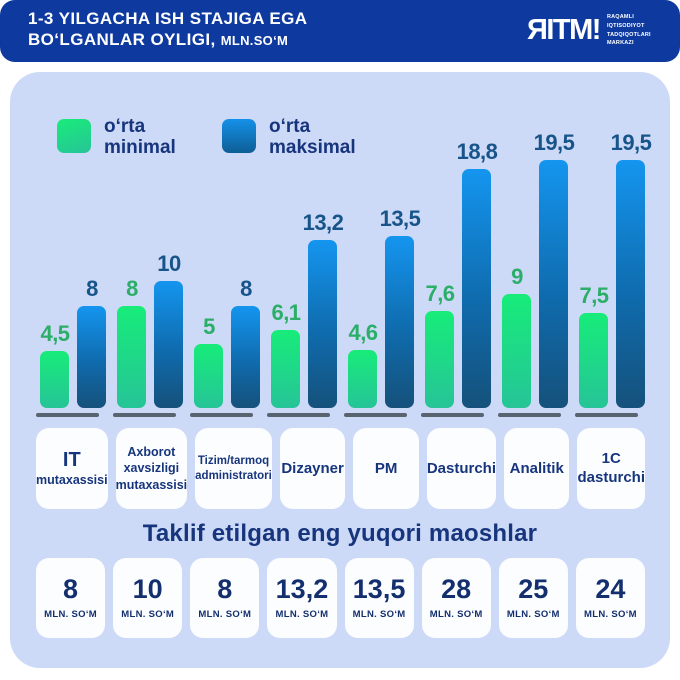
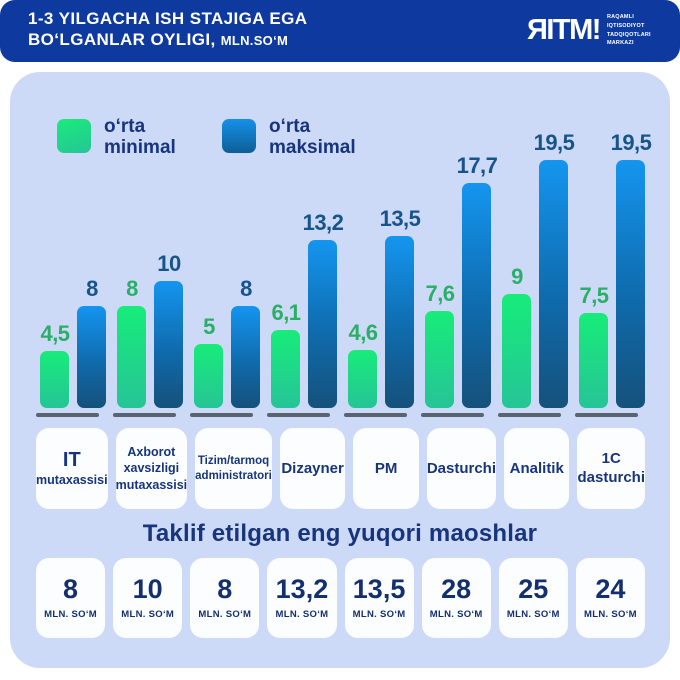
o‘rta maksimal/Dasturchi: 18,8 -> 17,7
